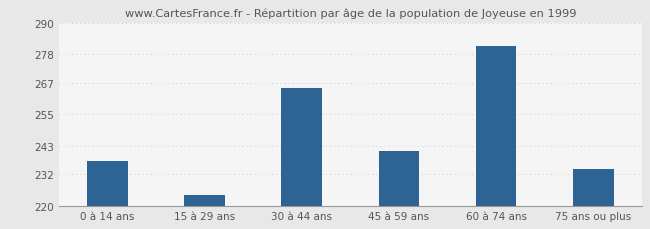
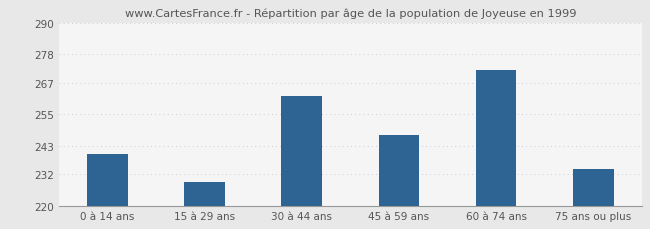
0 à 14 ans: 237 -> 240
15 à 29 ans: 224 -> 229
30 à 44 ans: 265 -> 262
45 à 59 ans: 241 -> 247
60 à 74 ans: 281 -> 272
